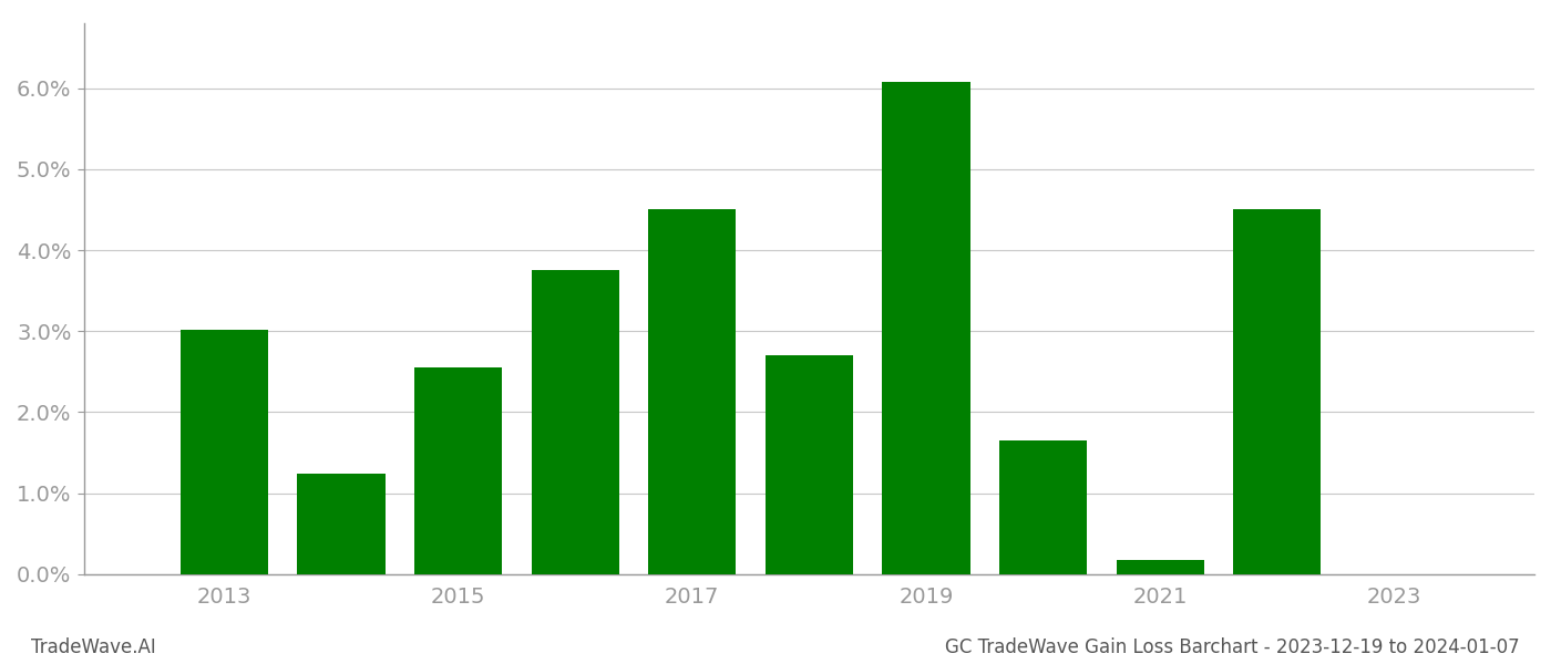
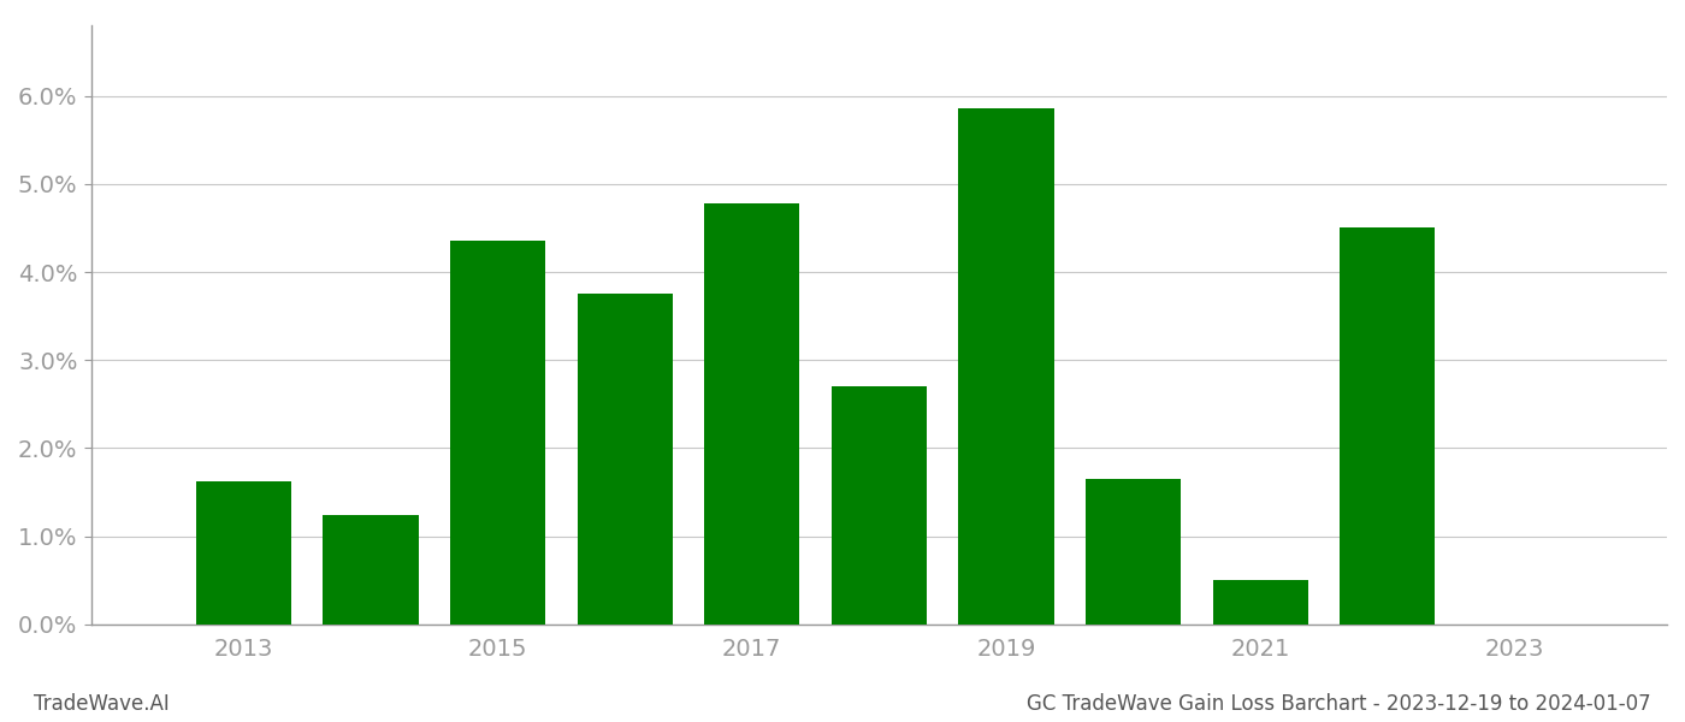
2013: 3.02% -> 1.62%
2015: 2.55% -> 4.36%
2017: 4.50% -> 4.78%
2019: 6.07% -> 5.86%
2021: 0.18% -> 0.50%
